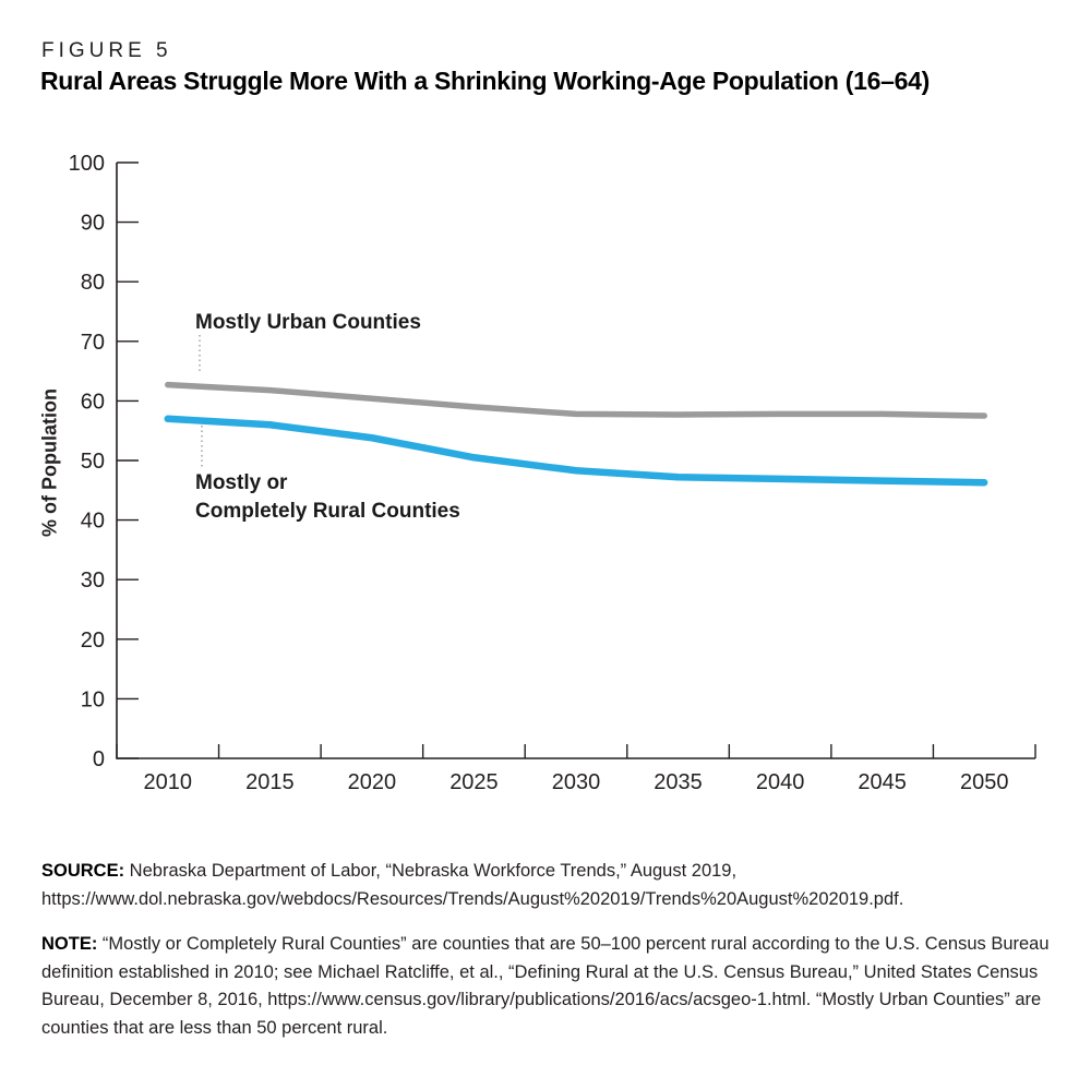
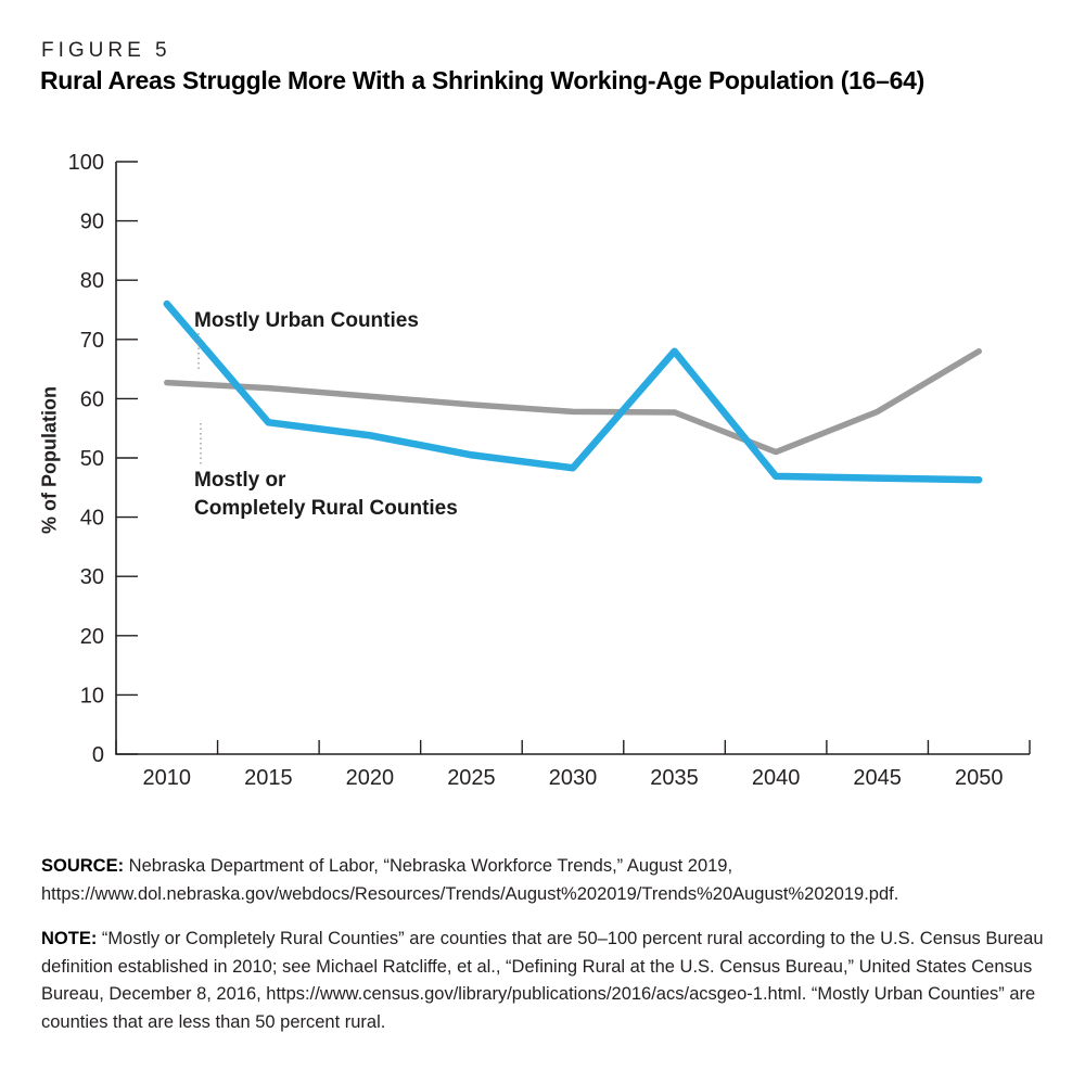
Mostly or Completely Rural Counties/2010: 57 -> 76
Mostly or Completely Rural Counties/2035: 47 -> 68
Mostly Urban Counties/2040: 58 -> 51
Mostly Urban Counties/2050: 58 -> 68
